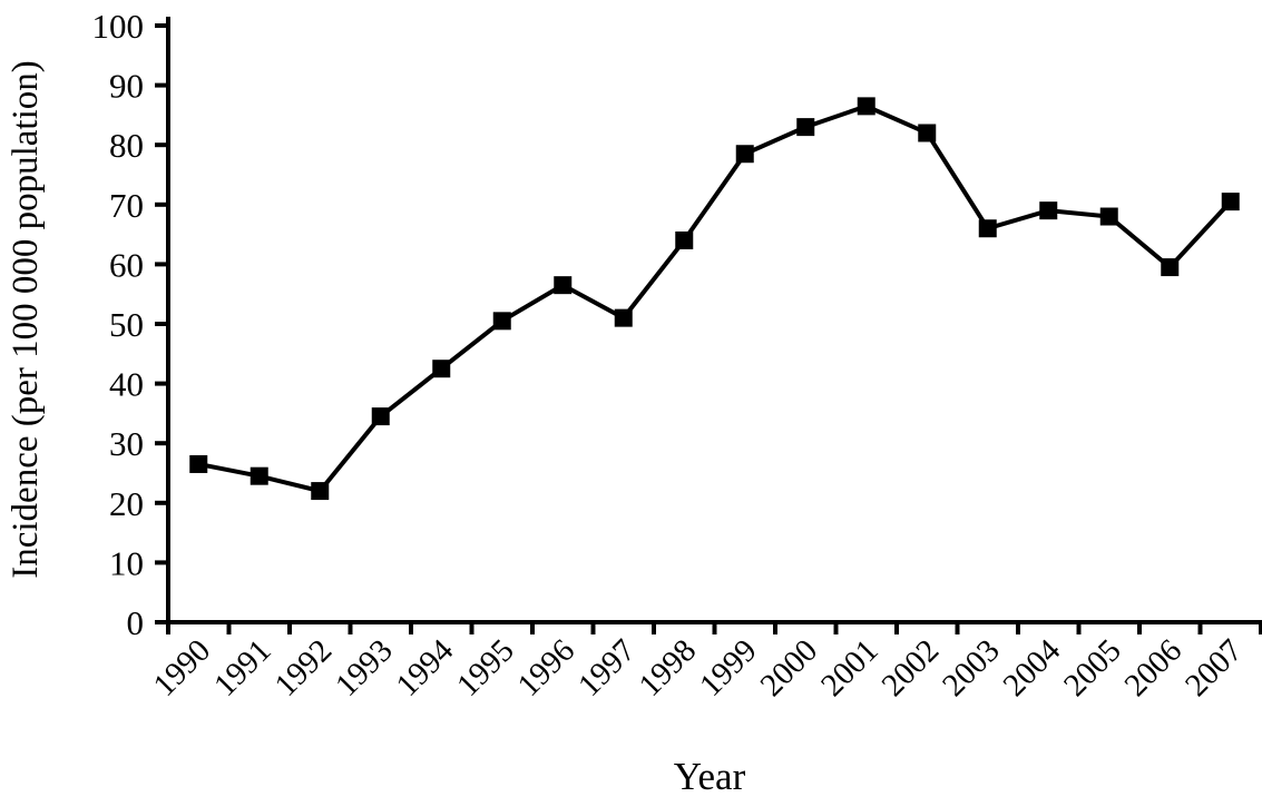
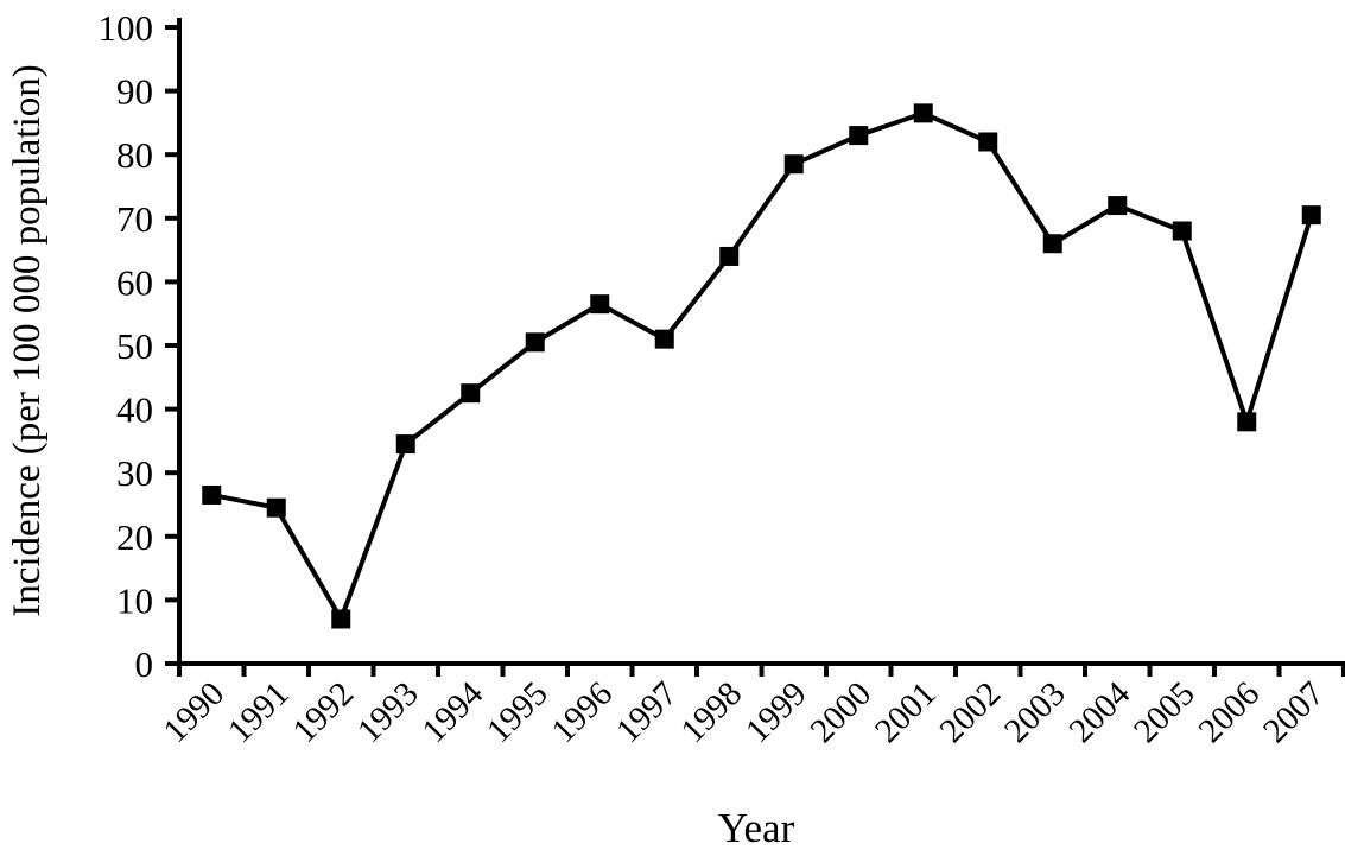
1992: 22 -> 7
2004: 69 -> 72
2006: 60 -> 38
